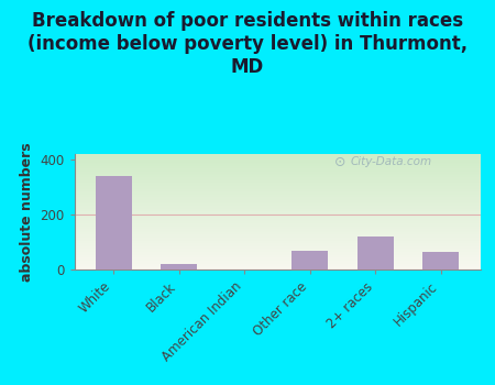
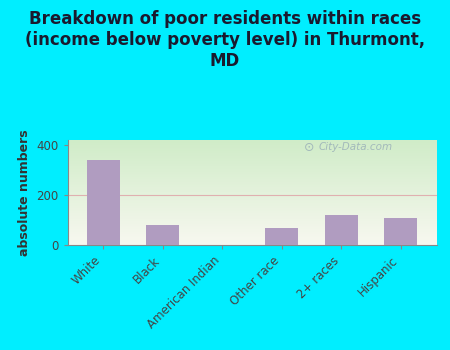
Black: 20 -> 80
Hispanic: 65 -> 110
